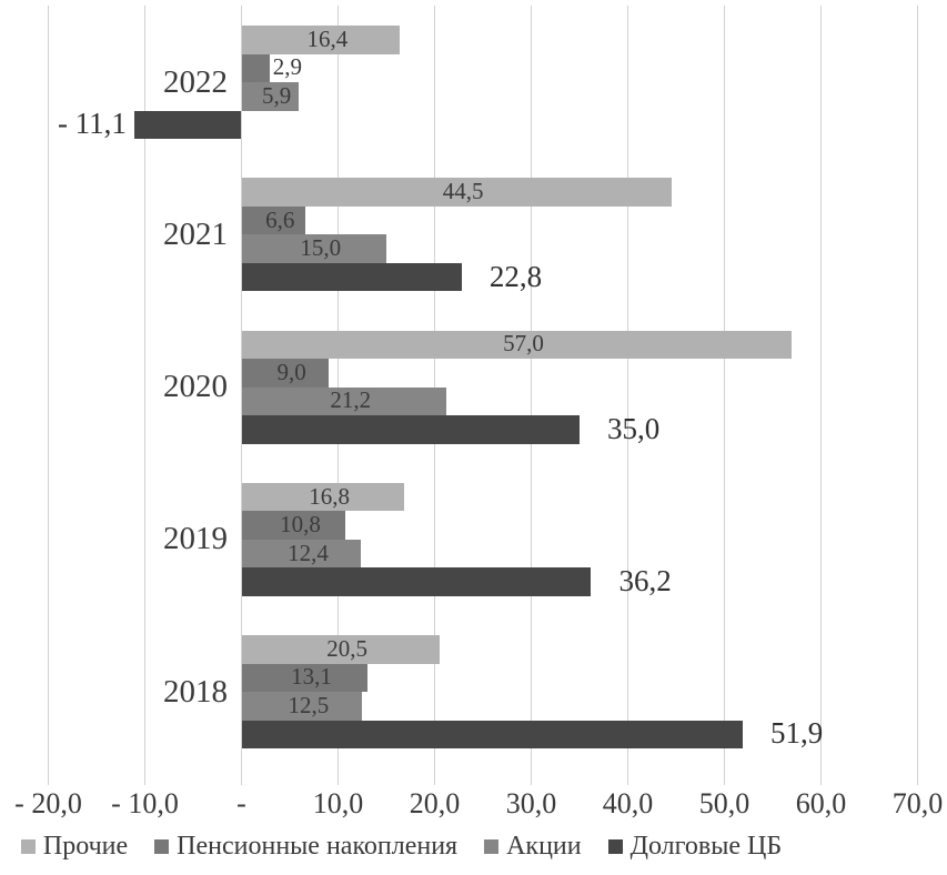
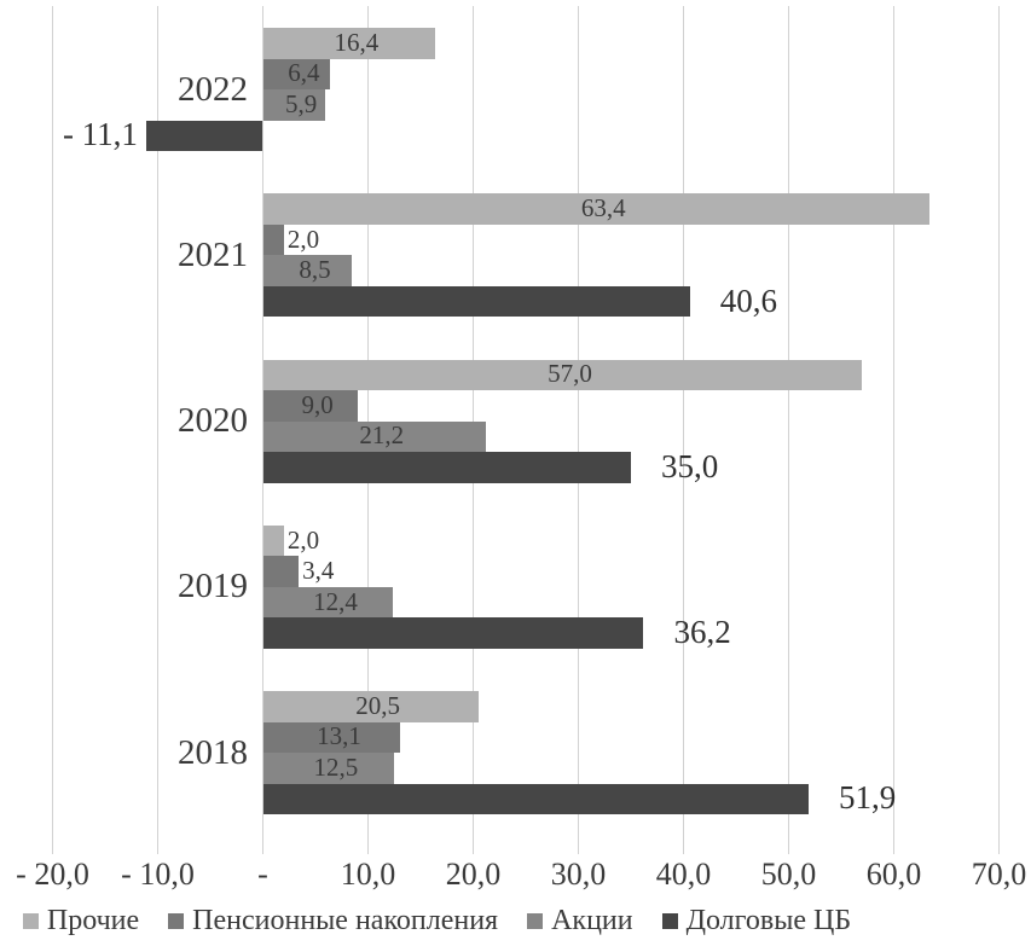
Пенсионные накопления/2022: 2,9 -> 6,4
Прочие/2021: 44,5 -> 63,4
Пенсионные накопления/2021: 6,6 -> 2,0
Акции/2021: 15,0 -> 8,5
Долговые ЦБ/2021: 22,8 -> 40,6
Прочие/2019: 16,8 -> 2,0
Пенсионные накопления/2019: 10,8 -> 3,4
